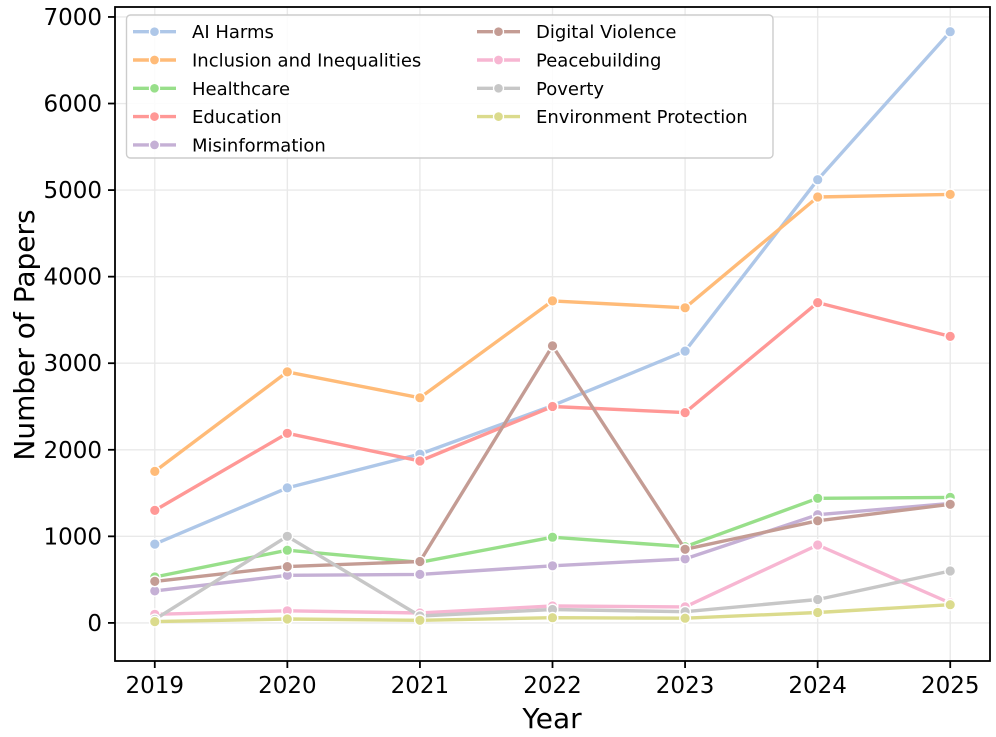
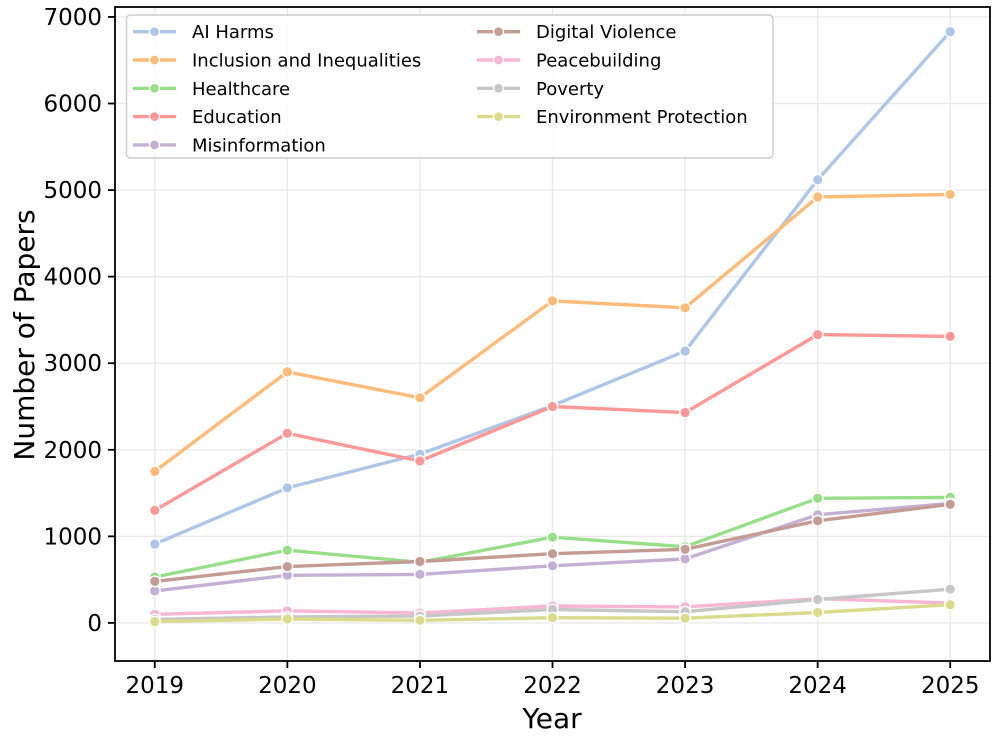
Poverty/2020: 1000 -> 100
Digital Violence/2022: 3200 -> 800
Education/2024: 3700 -> 3300
Peacebuilding/2024: 900 -> 300
Poverty/2025: 600 -> 400
